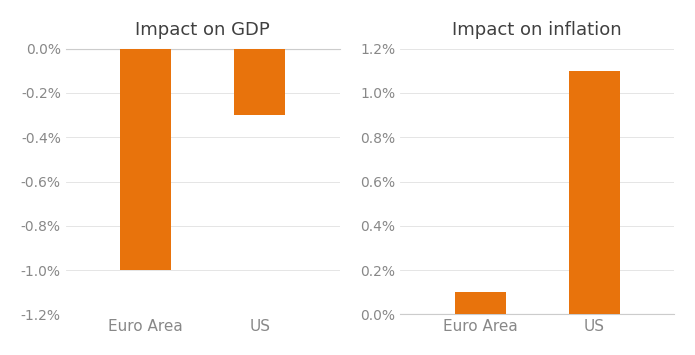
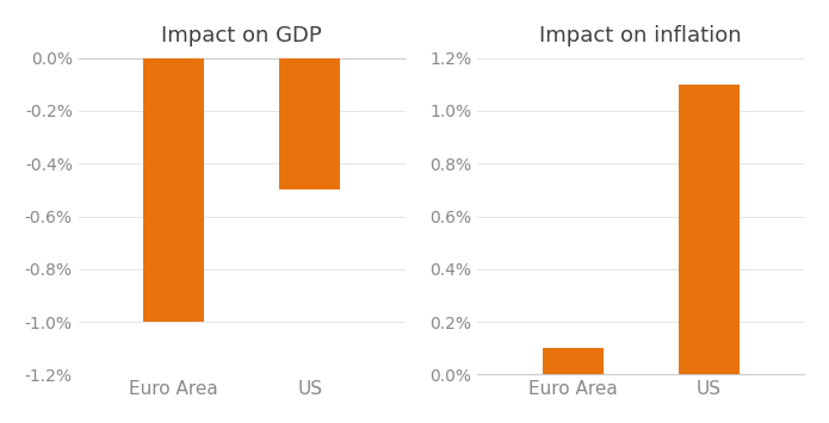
Impact on GDP/US: -0.3% -> -0.5%
